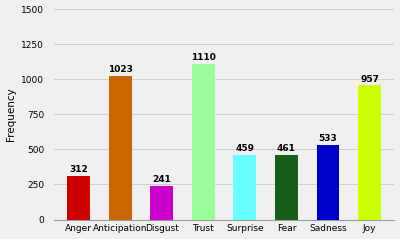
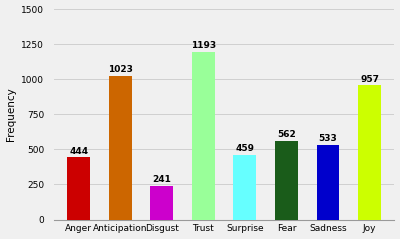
Anger: 312 -> 444
Trust: 1110 -> 1193
Fear: 461 -> 562
